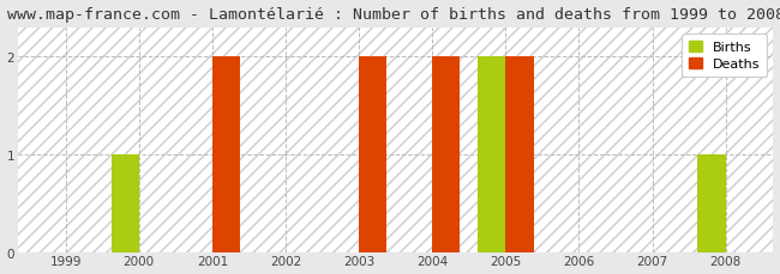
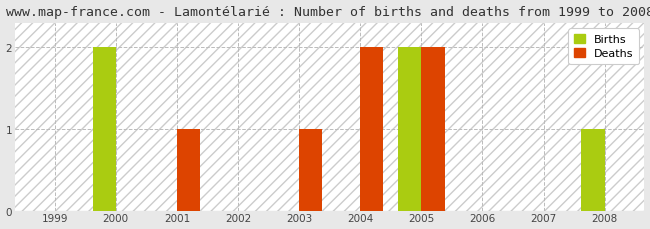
Births/2000: 1 -> 2
Deaths/2001: 2 -> 1
Deaths/2003: 2 -> 1
